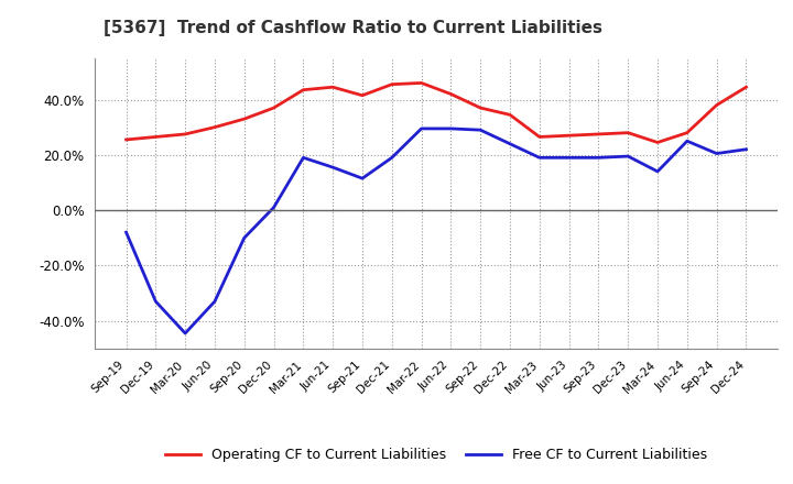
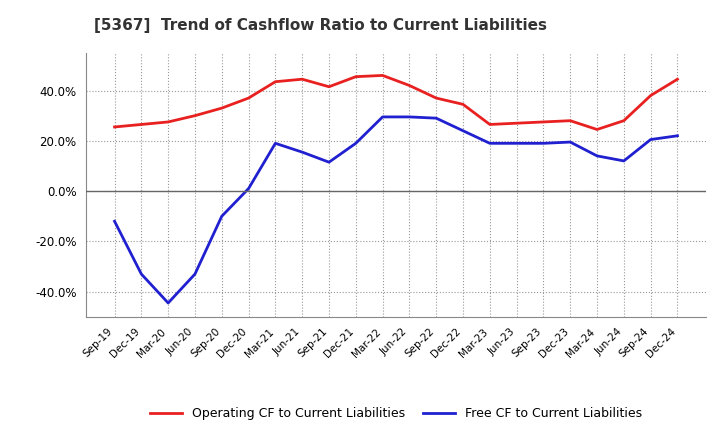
Free CF to Current Liabilities/Sep-19: -8.0% -> -12.0%
Free CF to Current Liabilities/Jun-24: 25.0% -> 12.0%
